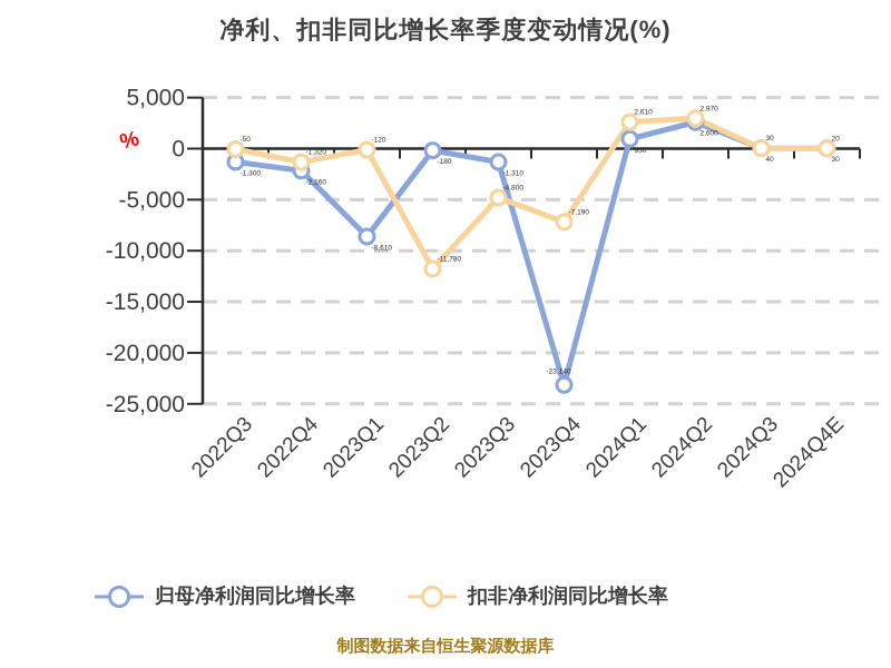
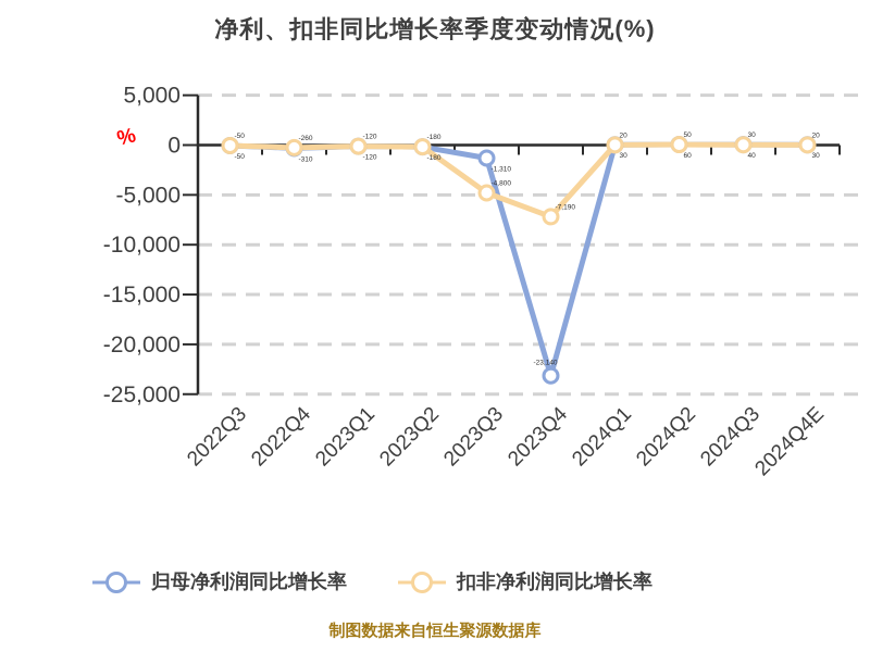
归母净利润同比增长率/2022Q3: -1,300 -> -50
归母净利润同比增长率/2022Q4: -2,160 -> -310
扣非净利润同比增长率/2022Q4: -1,320 -> -260
归母净利润同比增长率/2023Q1: -8,610 -> -120
扣非净利润同比增长率/2023Q2: -11,780 -> -180
归母净利润同比增长率/2024Q1: 950 -> 30
扣非净利润同比增长率/2024Q1: 2,610 -> 20
归母净利润同比增长率/2024Q2: 2,600 -> 60
扣非净利润同比增长率/2024Q2: 2,970 -> 50
